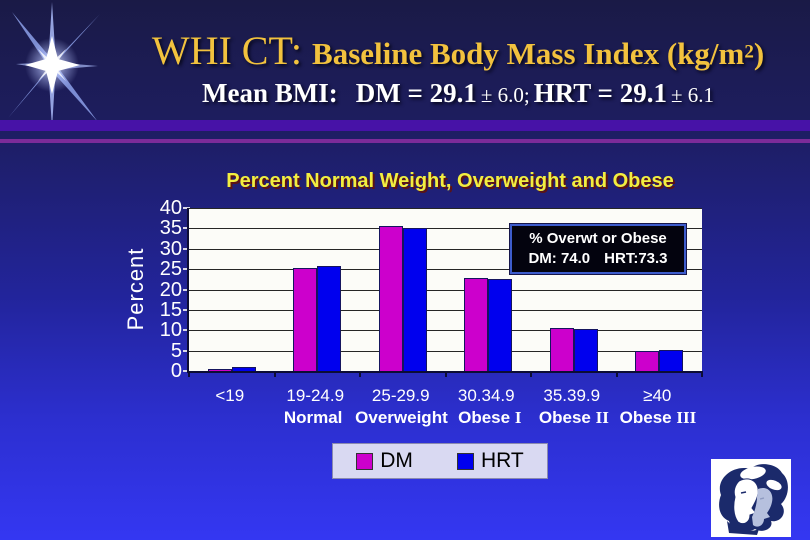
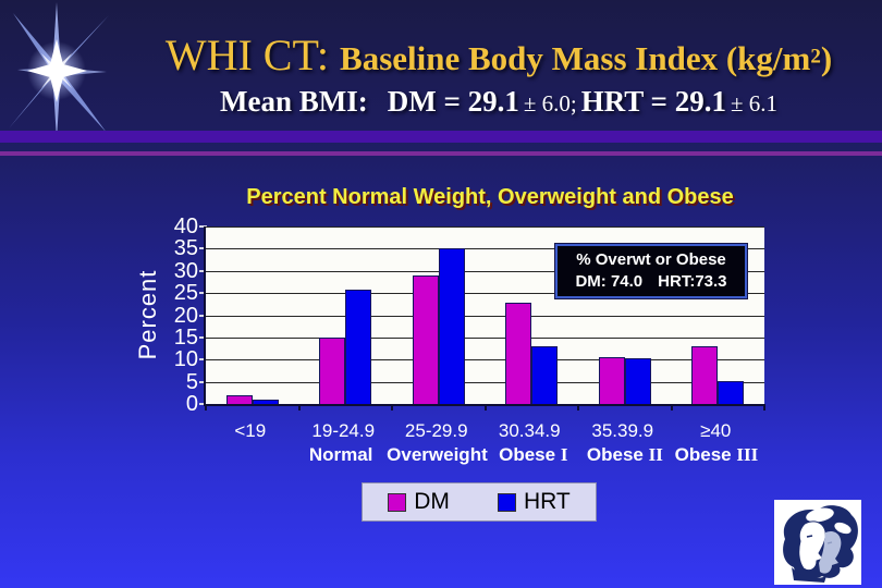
DM/<19: 1 -> 2
DM/19-24.9: 25 -> 15
DM/25-29.9: 36 -> 29
HRT/30.34.9: 23 -> 13
DM/≥40: 5 -> 13
